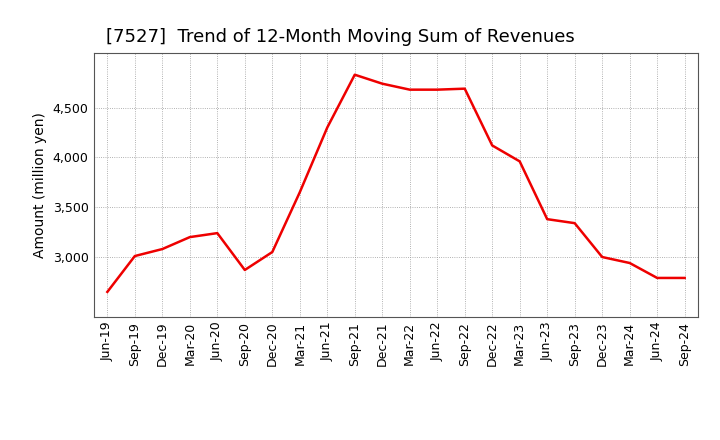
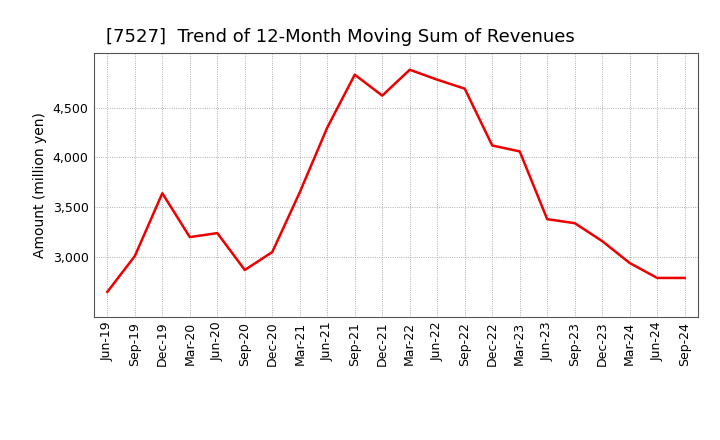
Dec-19: 3,080 -> 3,640
Dec-21: 4,740 -> 4,620
Mar-22: 4,680 -> 4,880
Jun-22: 4,680 -> 4,780
Mar-23: 3,960 -> 4,060
Dec-23: 3,000 -> 3,160
